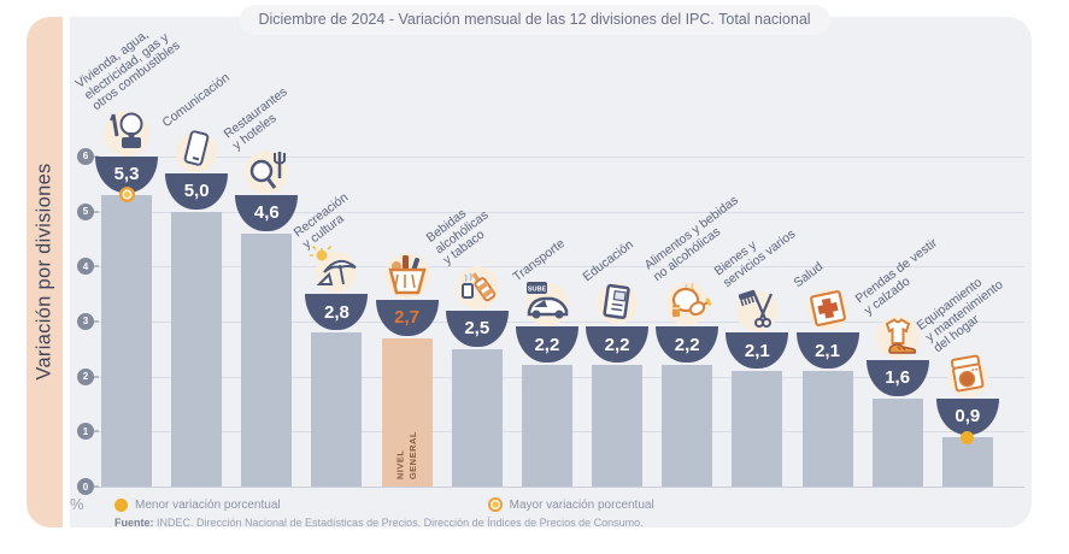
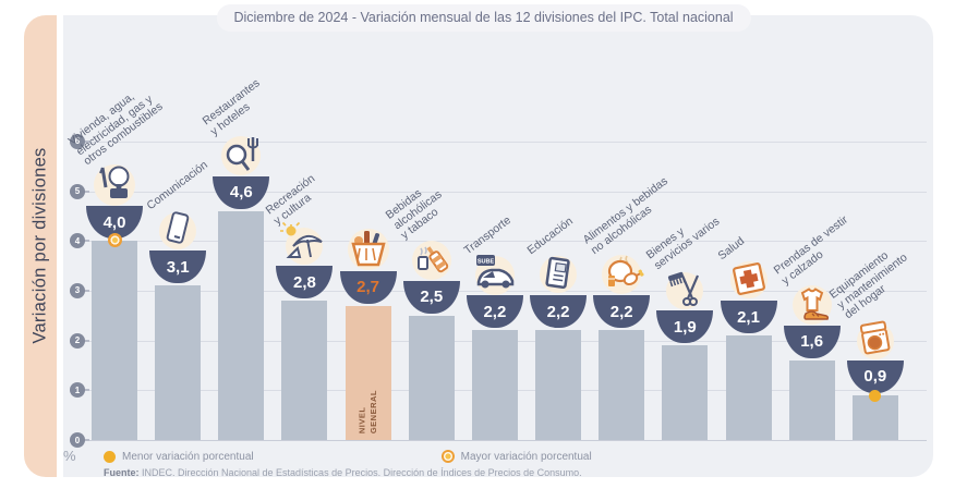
Vivienda, agua, electricidad, gas y otros combustibles: 5,3 -> 4,0
Comunicación: 5,0 -> 3,1
Bienes y servicios varios: 2,1 -> 1,9
